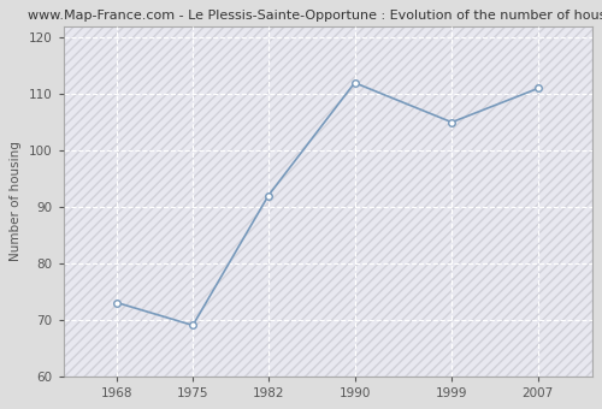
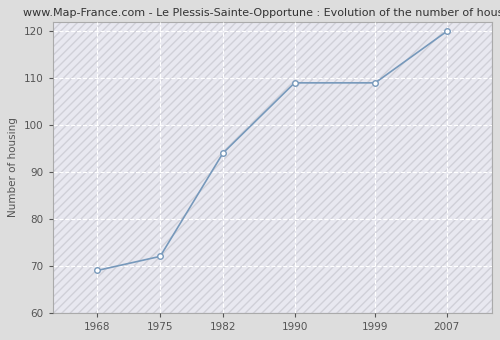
1968: 73 -> 69
1975: 69 -> 72
1982: 92 -> 94
1990: 112 -> 109
1999: 105 -> 109
2007: 111 -> 120
